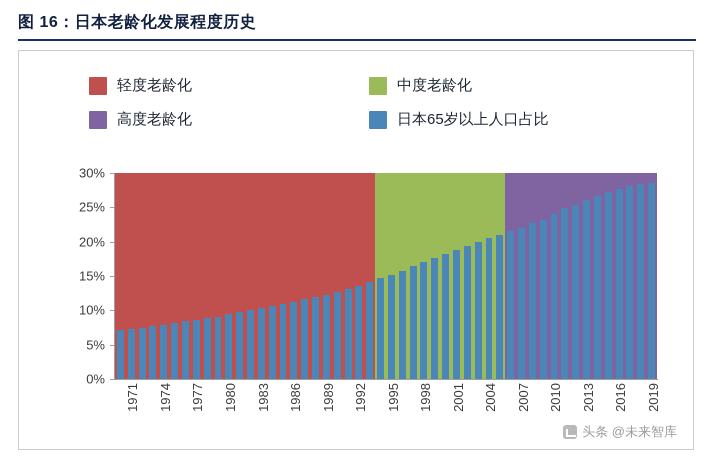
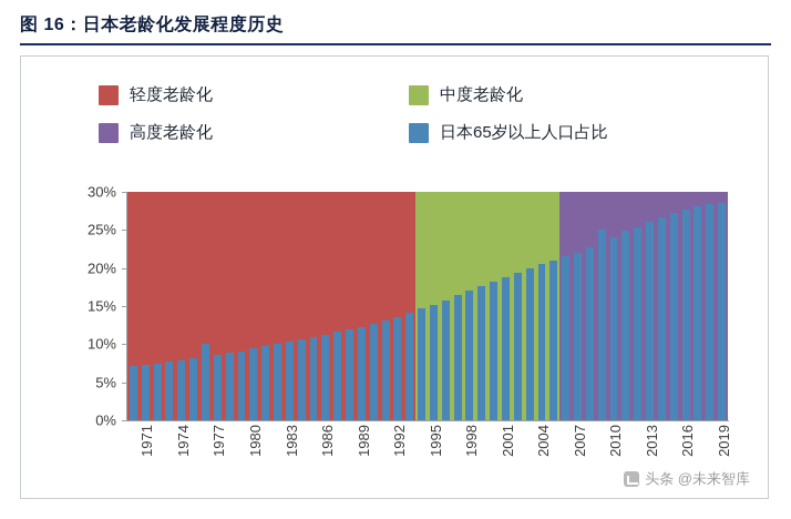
1977: 8% -> 10%
2010: 23% -> 25%
